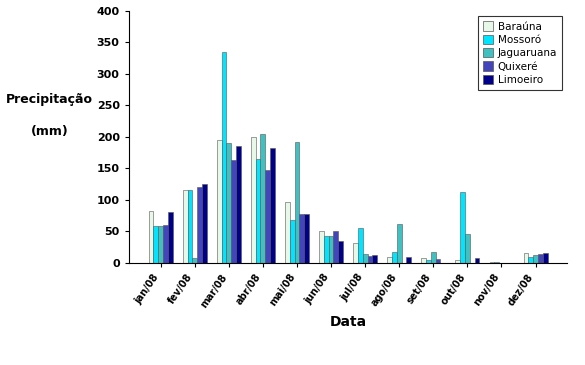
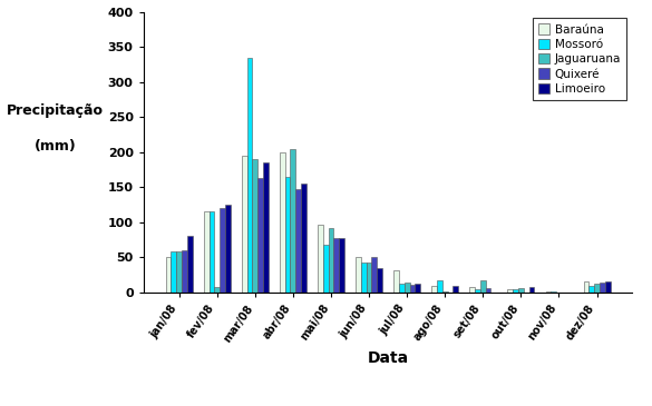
Baraúna/jan/08: 82 -> 50
Limoeiro/abr/08: 182 -> 155
Jaguaruana/mai/08: 192 -> 92
Mossoró/jul/08: 56 -> 12
Jaguaruana/ago/08: 62 -> 2
Mossoró/out/08: 112 -> 5
Jaguaruana/out/08: 46 -> 6
